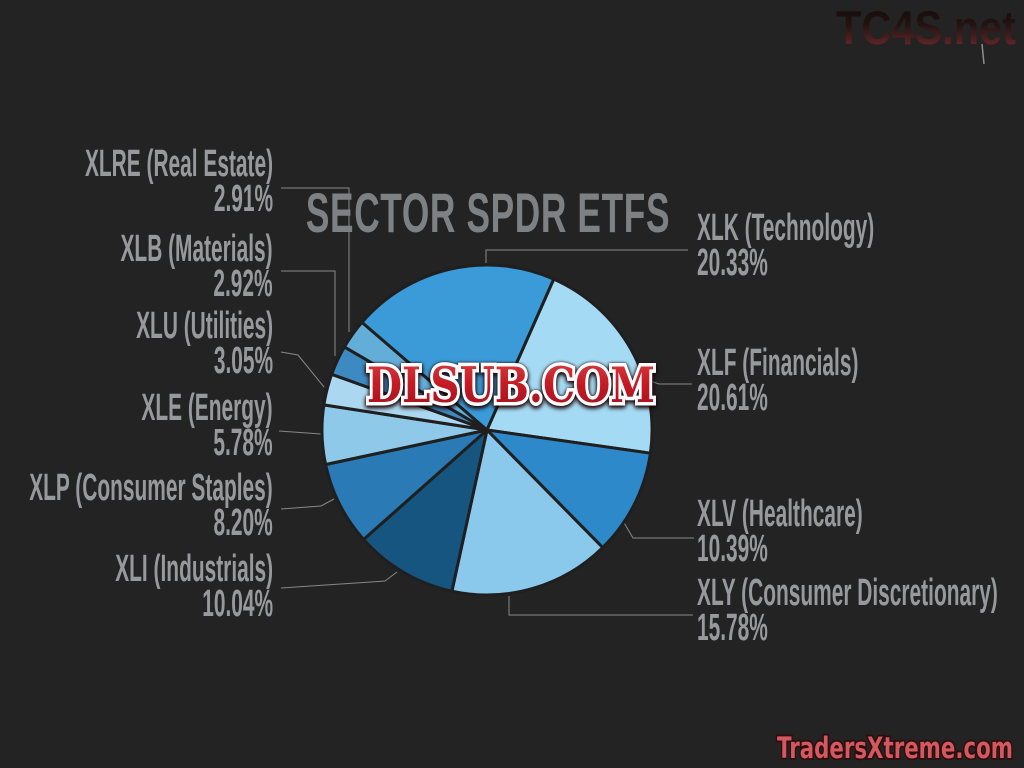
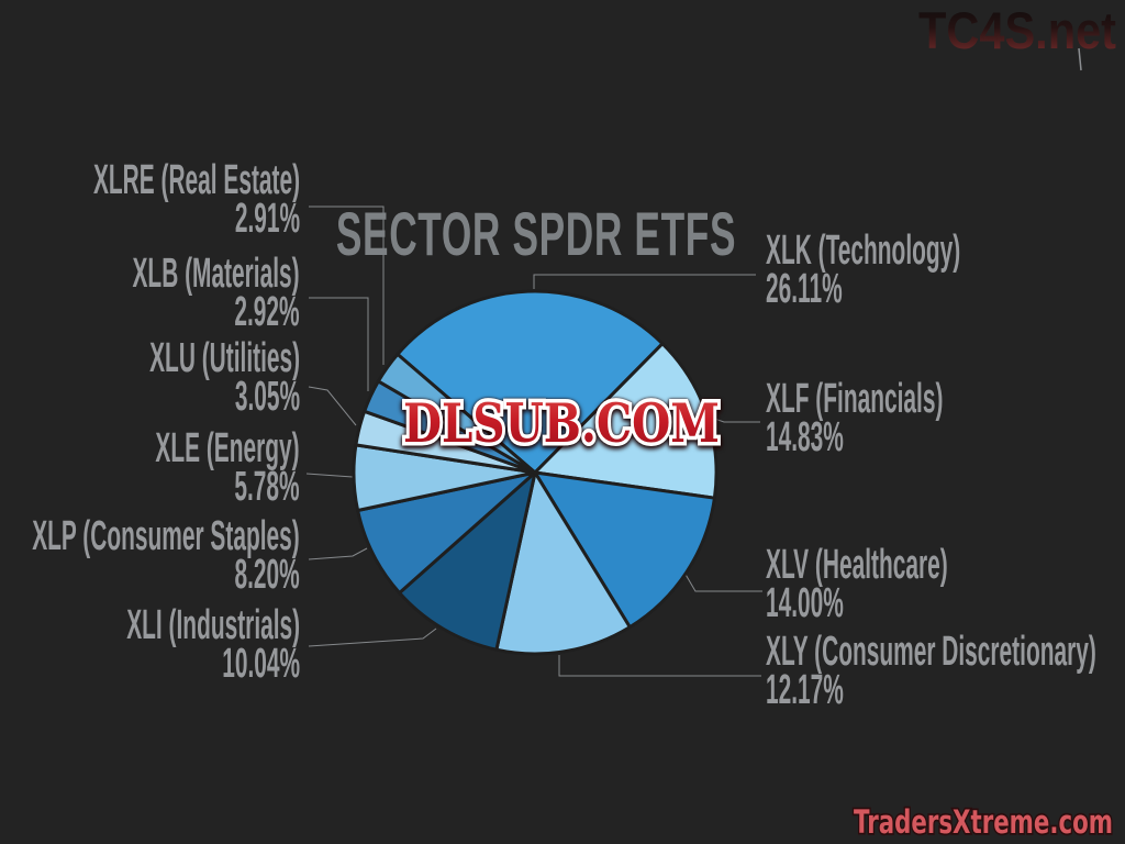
XLK (Technology): 20.33% -> 26.11%
XLF (Financials): 20.61% -> 14.83%
XLV (Healthcare): 10.39% -> 14.00%
XLY (Consumer Discretionary): 15.78% -> 12.17%
